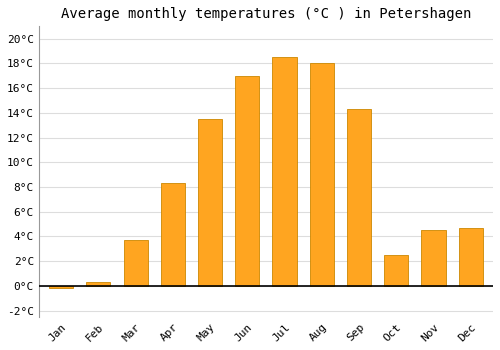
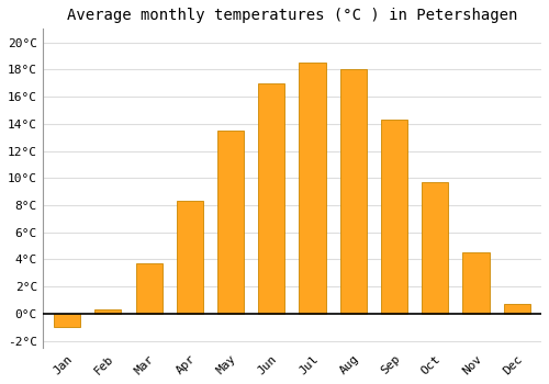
Jan: -0.2°C -> -1.0°C
Oct: 2.5°C -> 9.7°C
Dec: 4.7°C -> 0.7°C
